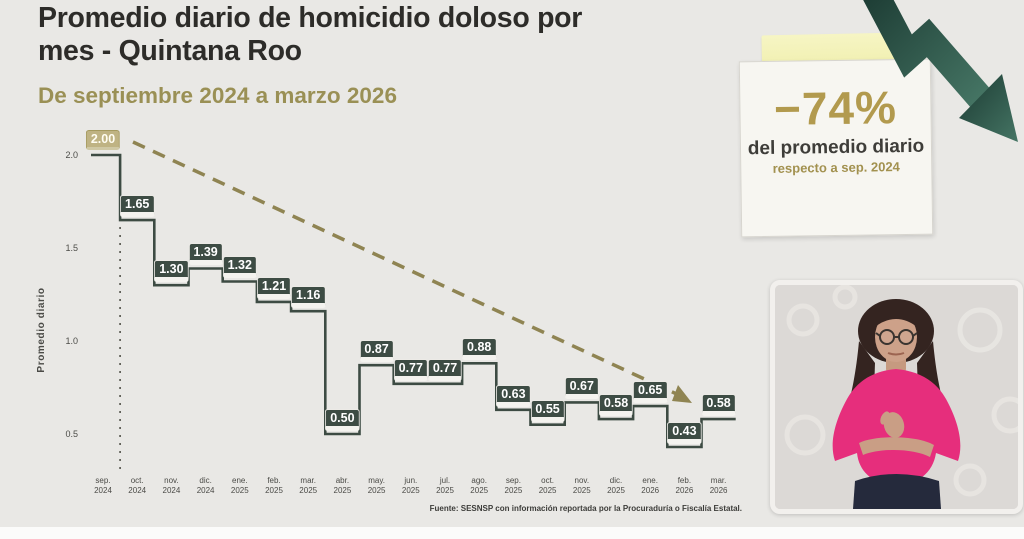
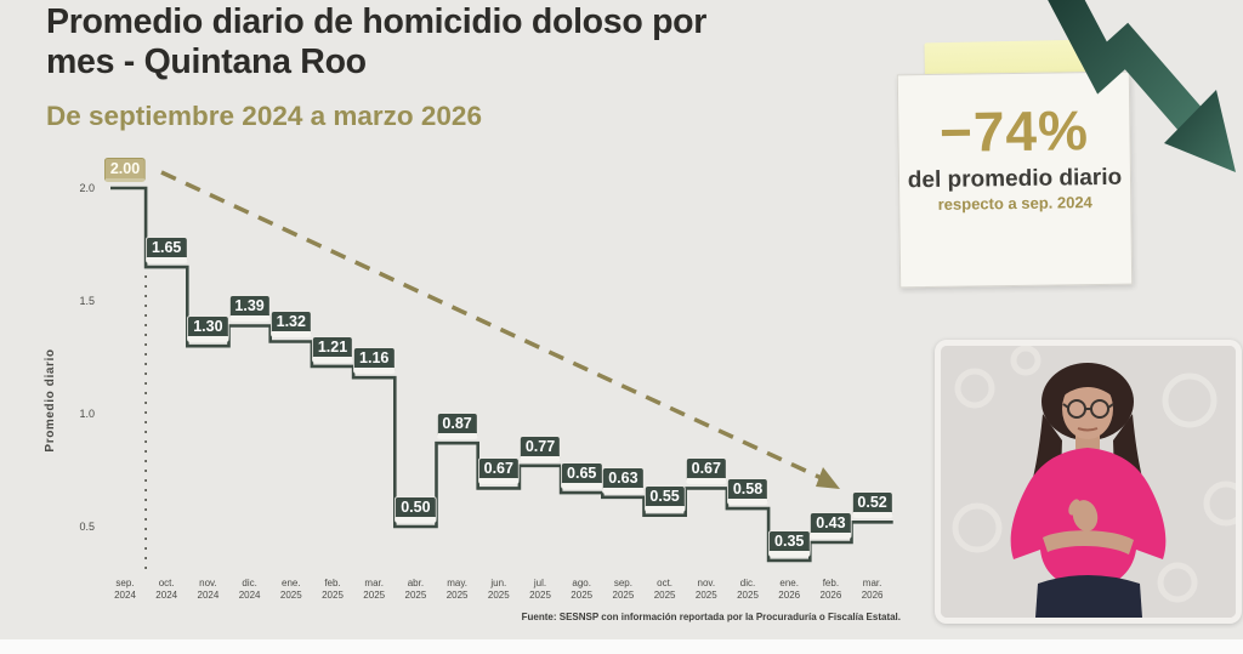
jun. 2025: 0.77 -> 0.67
ago. 2025: 0.88 -> 0.65
ene. 2026: 0.65 -> 0.35
mar. 2026: 0.58 -> 0.52
